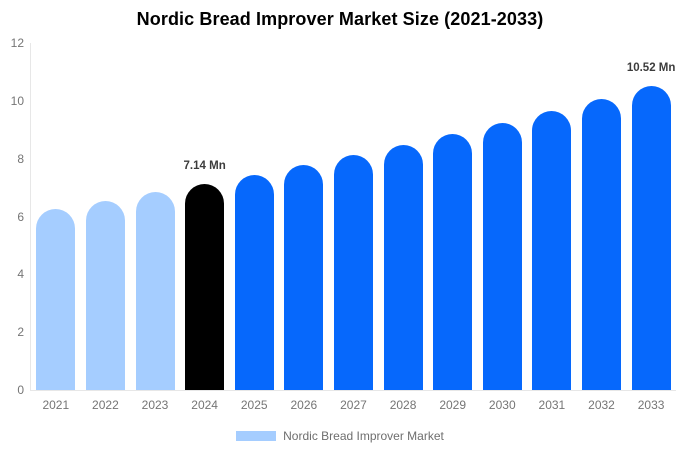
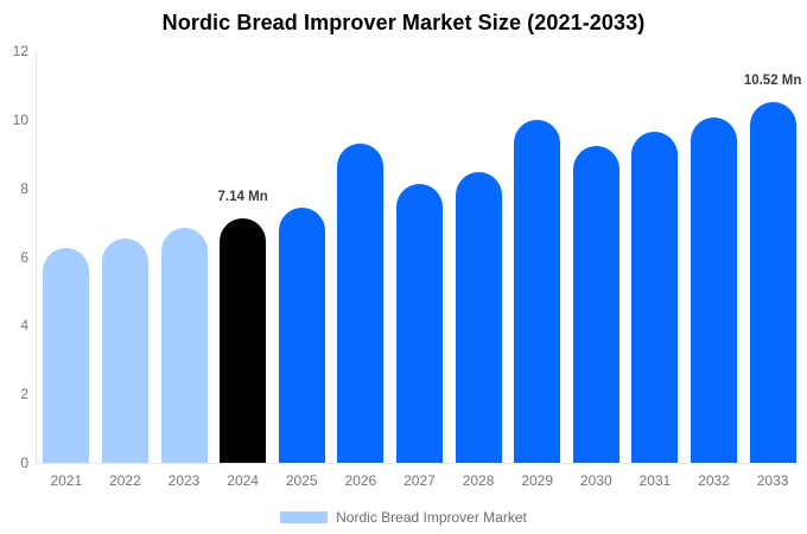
2026: 7.8 -> 9.3
2029: 8.8 -> 10.0
